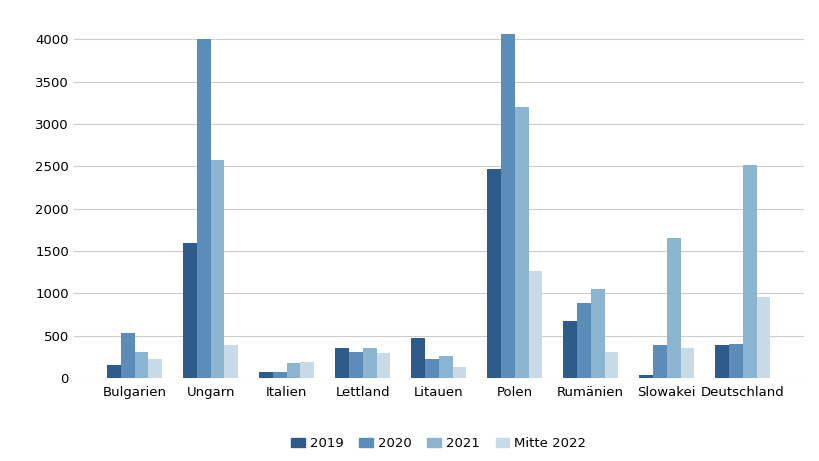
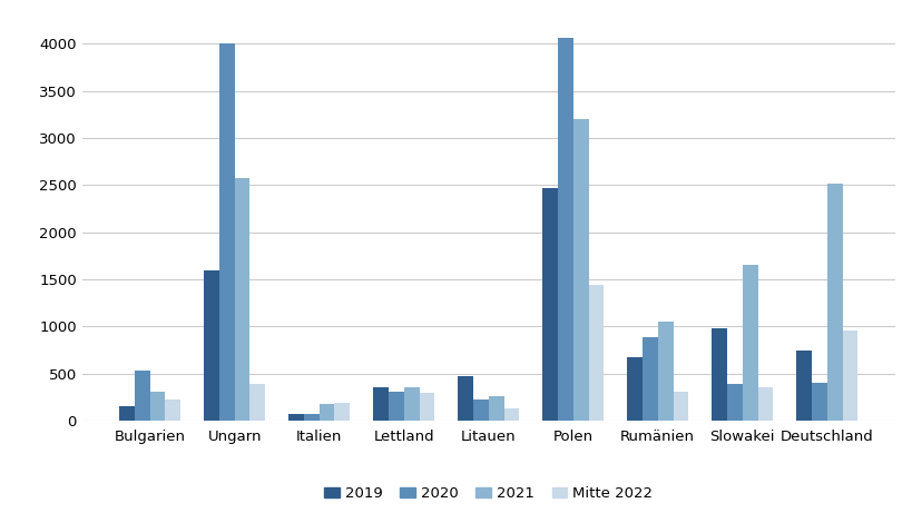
Mitte 2022/Polen: 1260 -> 1440
2019/Slowakei: 30 -> 980
2019/Deutschland: 390 -> 740
